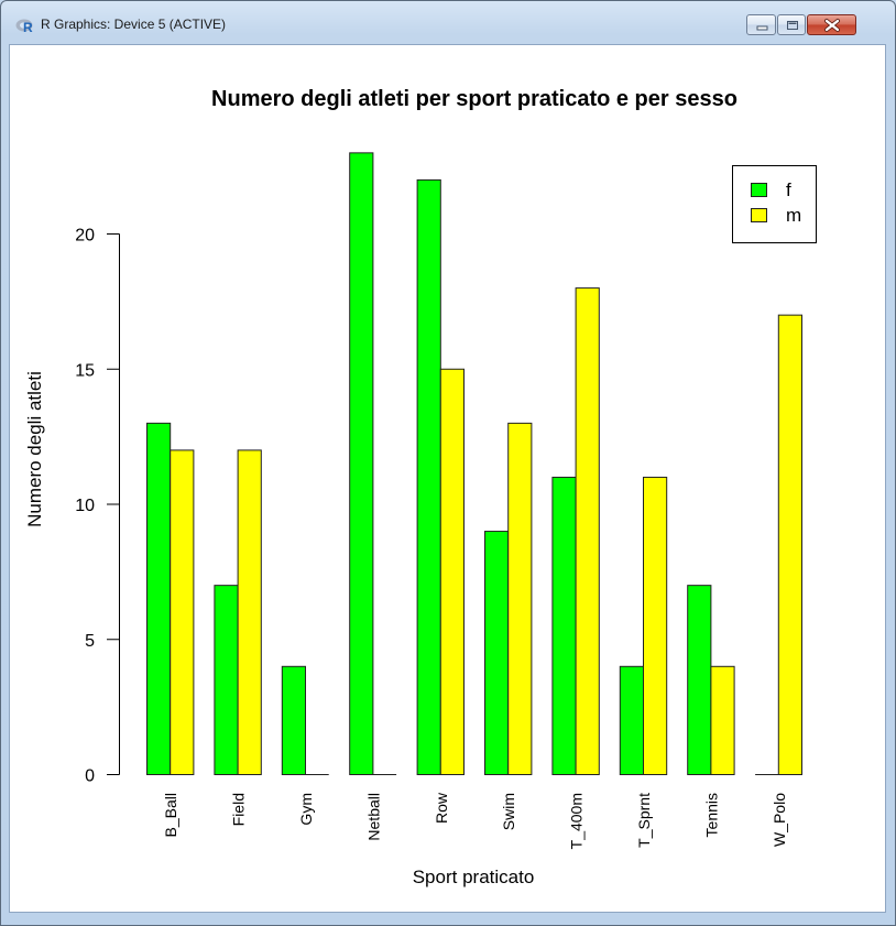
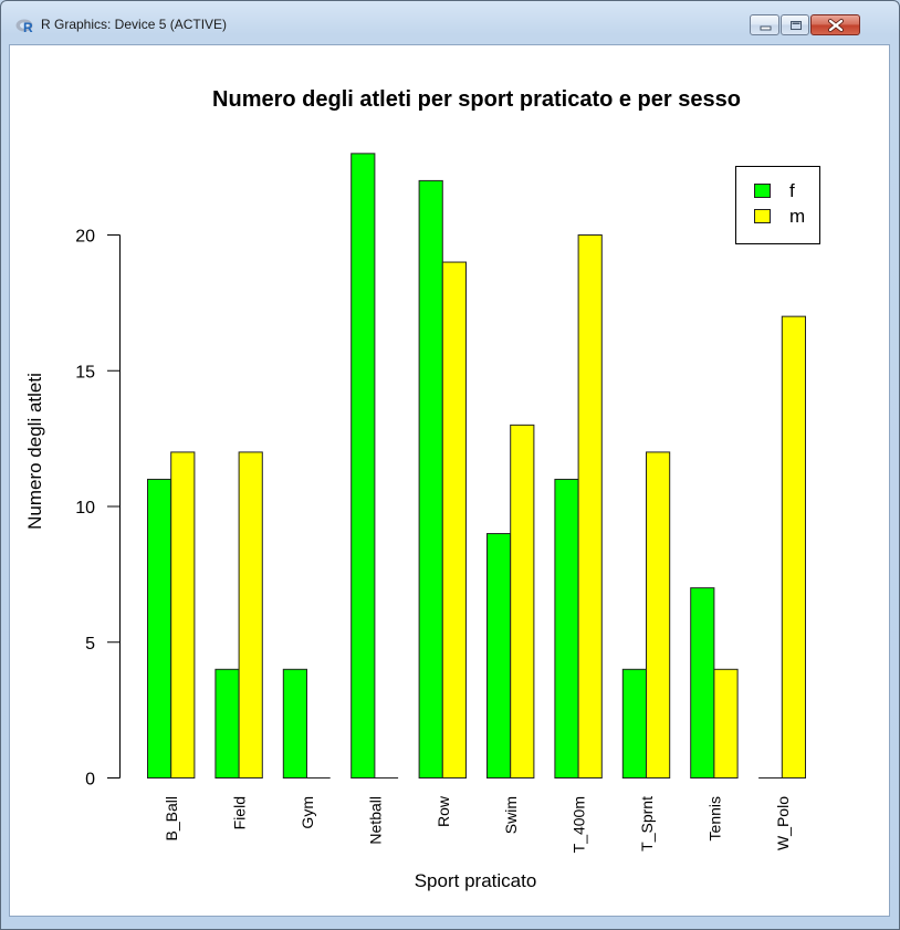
f/B_Ball: 13 -> 11
f/Field: 7 -> 4
m/Row: 15 -> 19
m/T_400m: 18 -> 20
m/T_Sprnt: 11 -> 12
